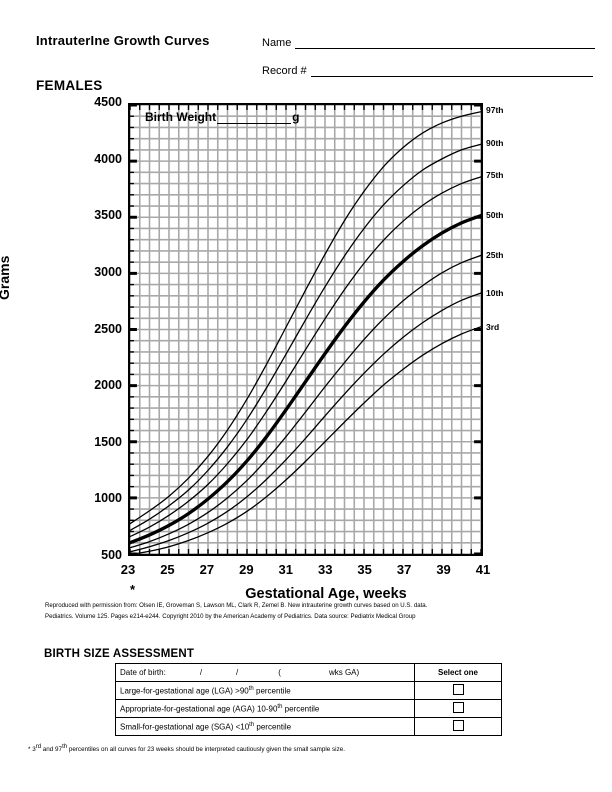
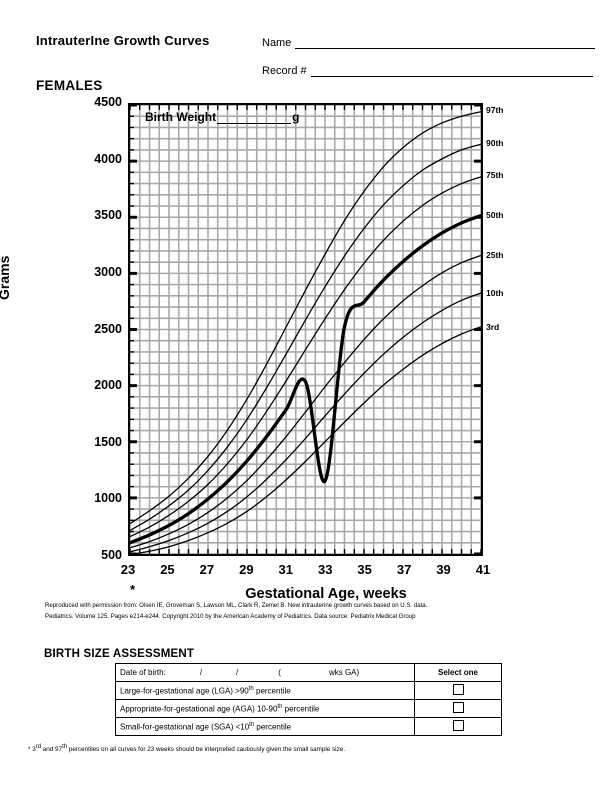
50th/33: 2280 -> 1150
